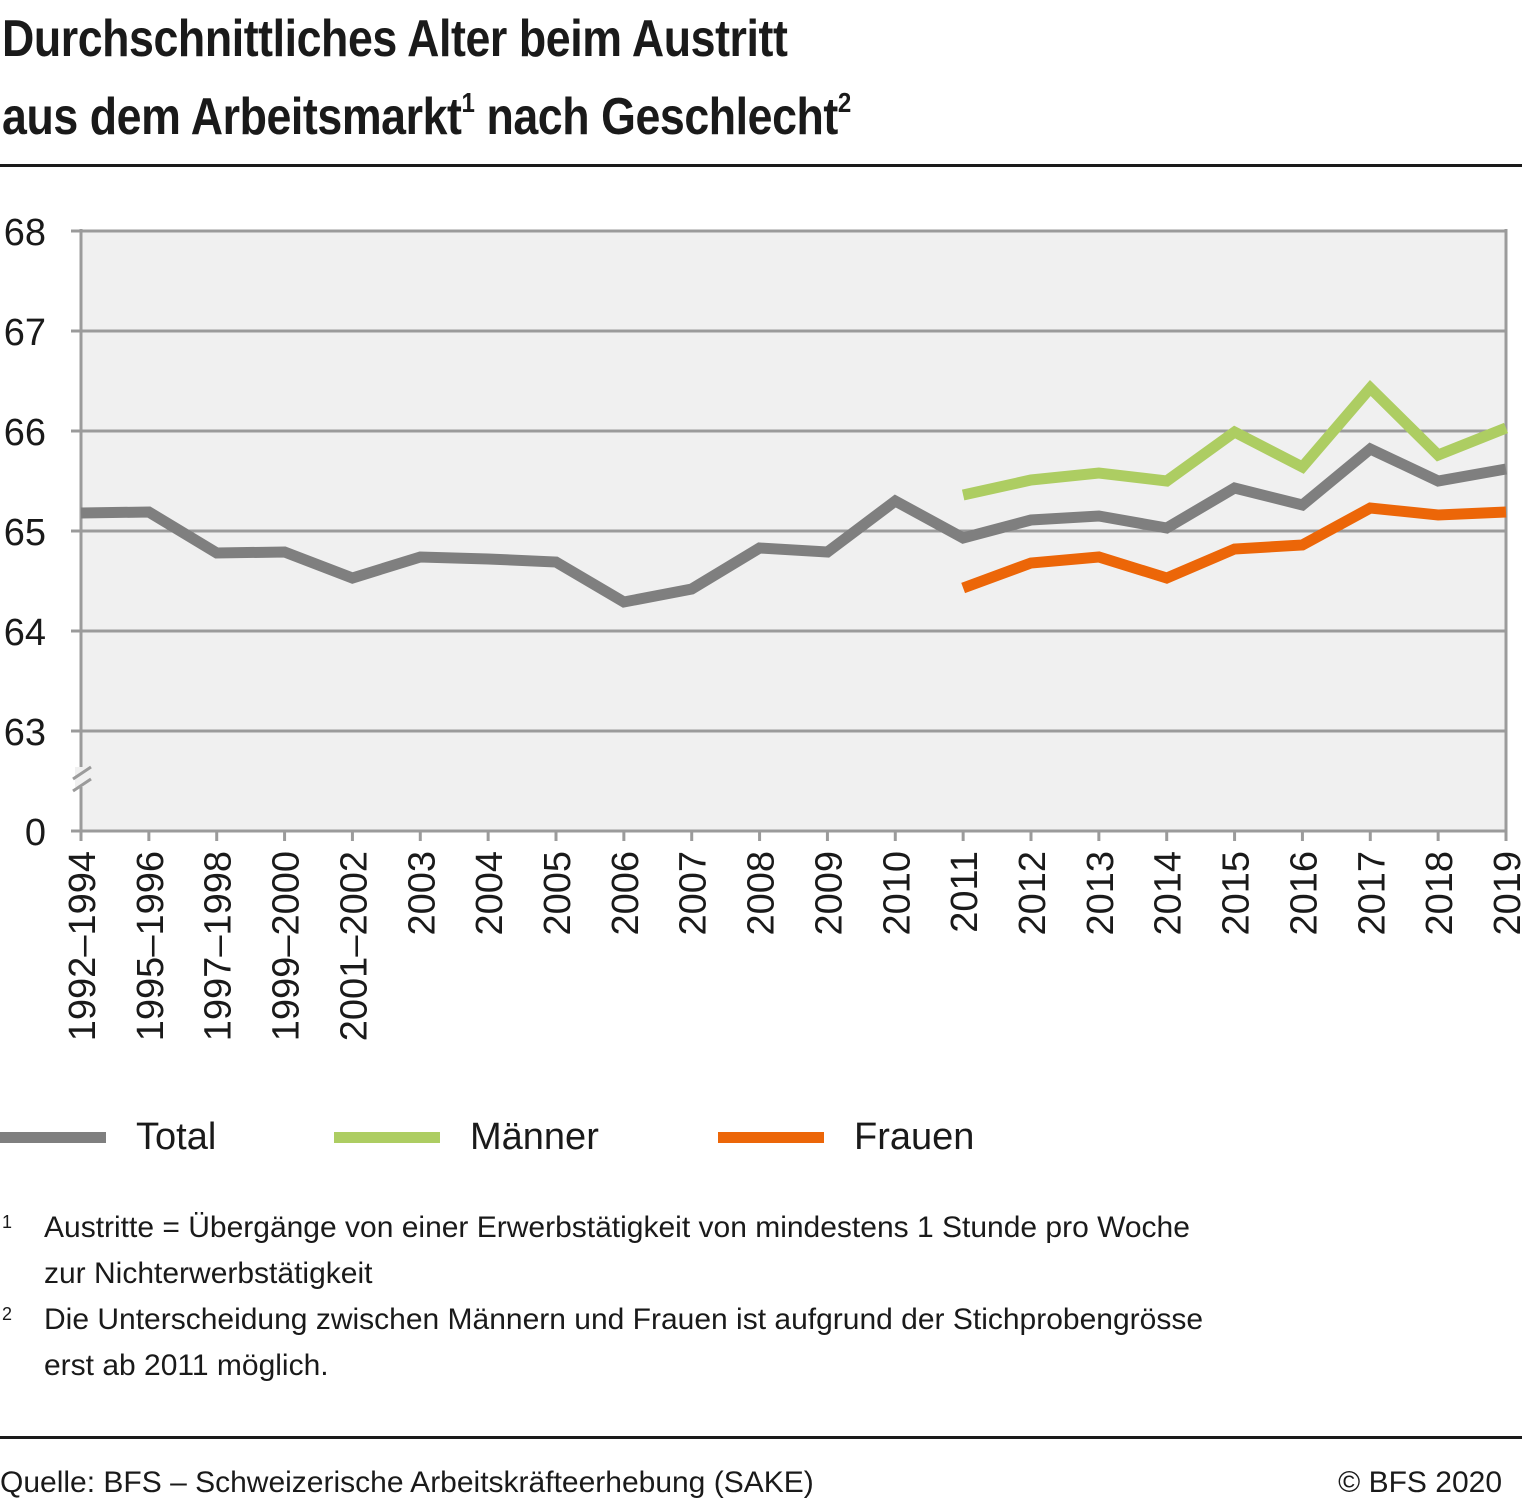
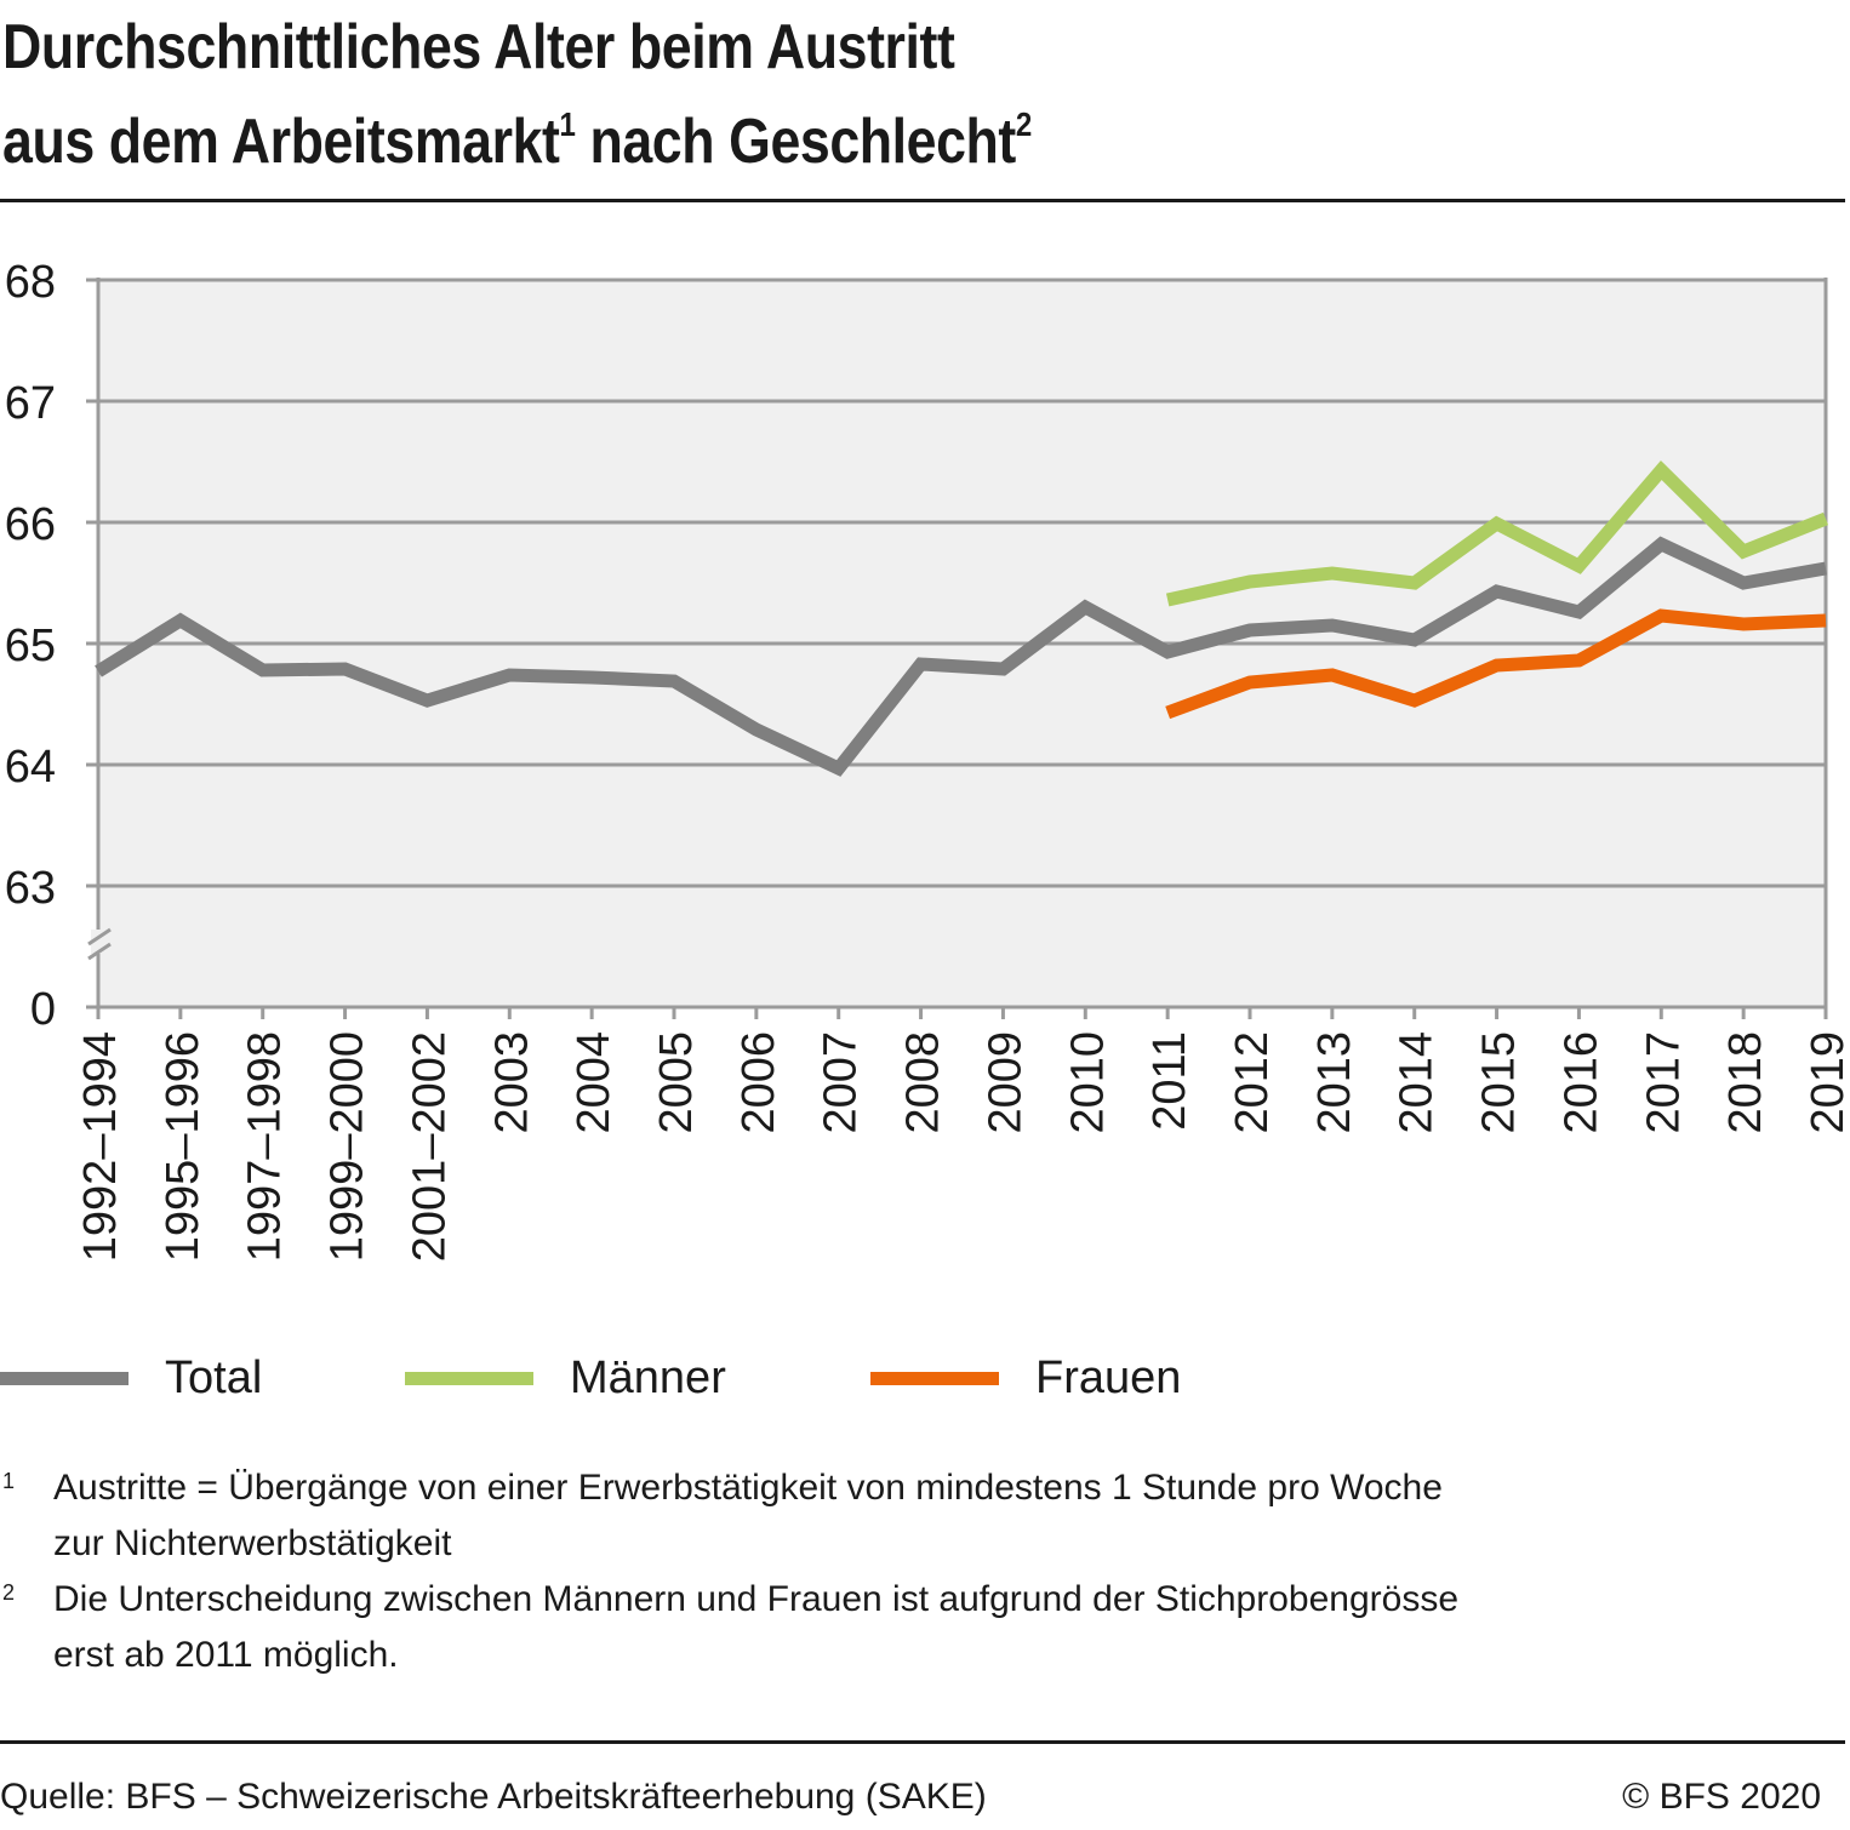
Total/1992–1994: 65.18 -> 64.77
Total/2007: 64.42 -> 63.97
